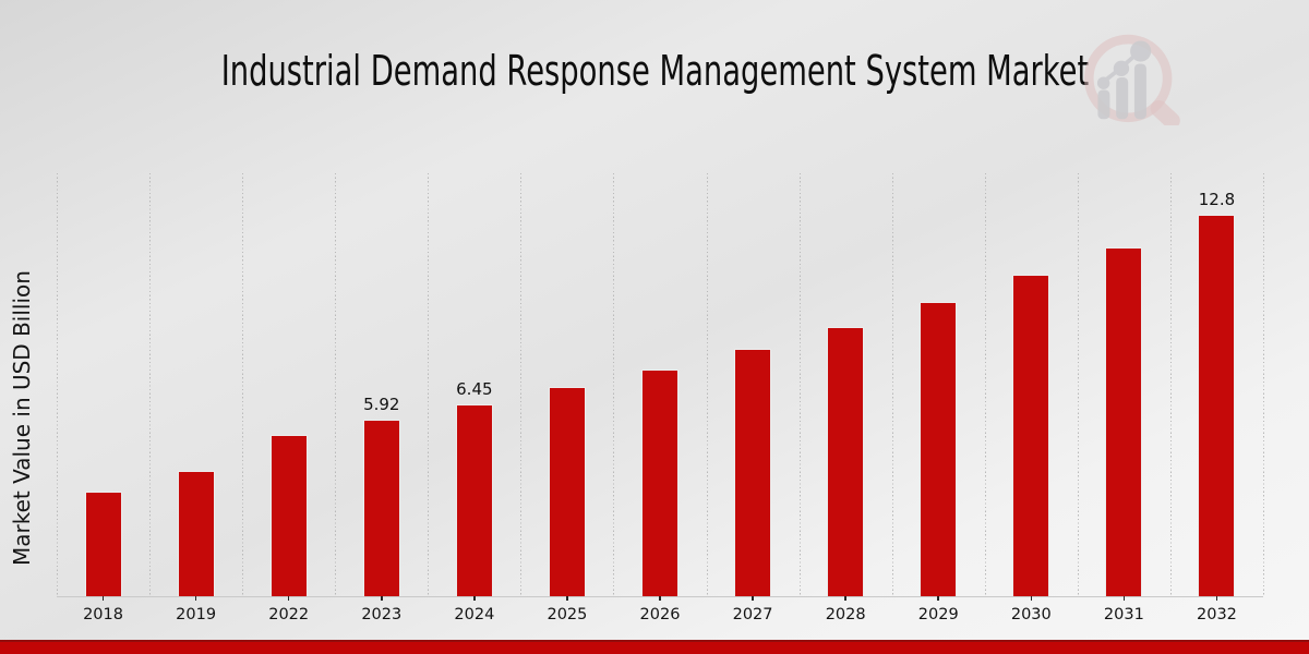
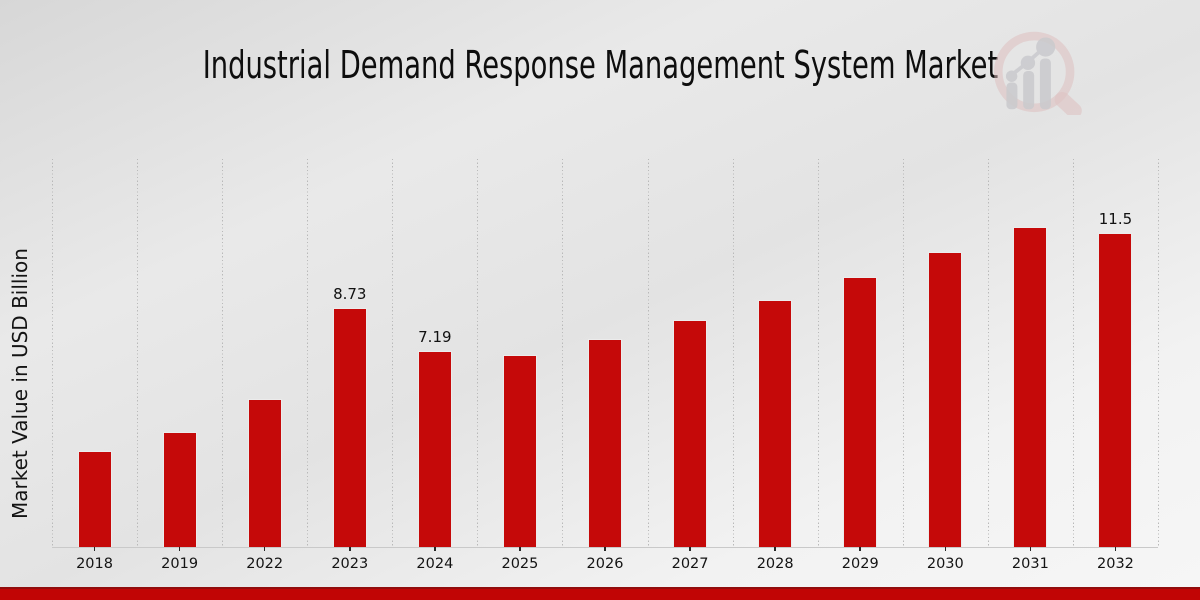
2023: 5.92 -> 8.73
2024: 6.45 -> 7.19
2032: 12.8 -> 11.5
